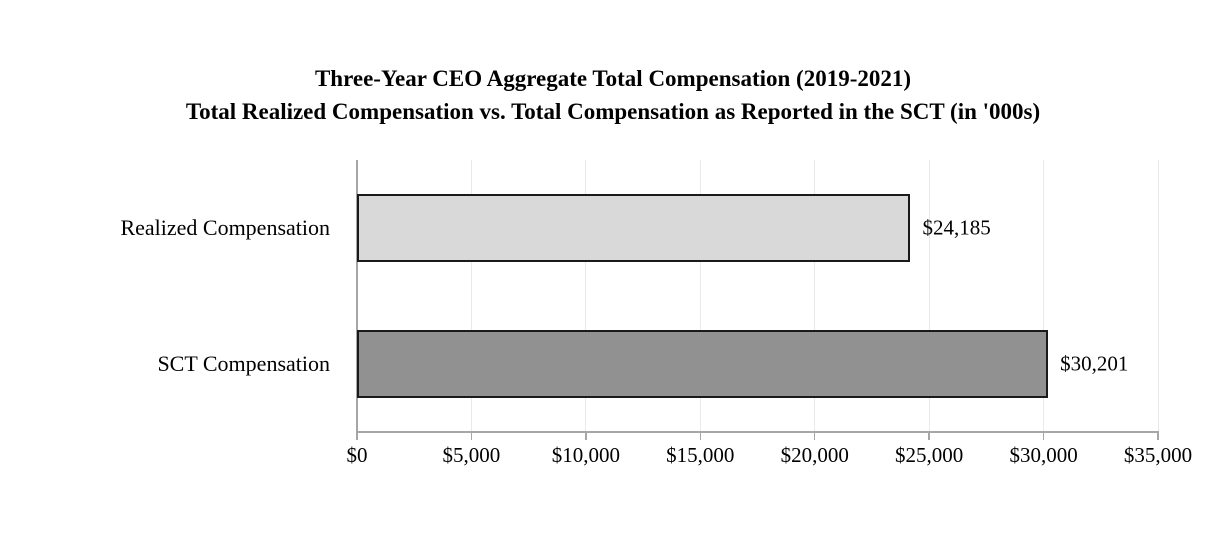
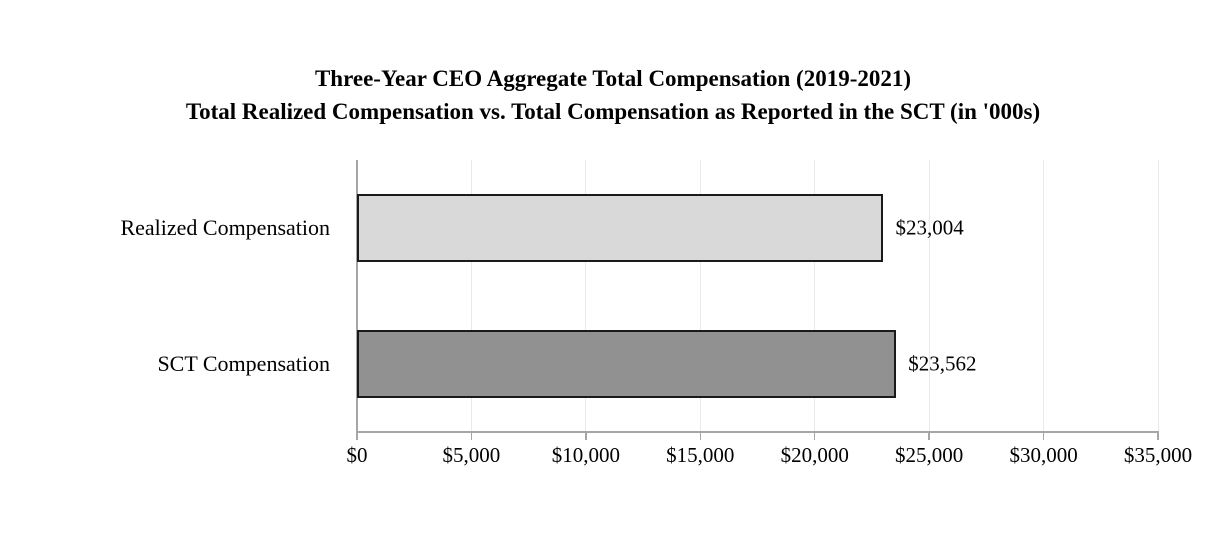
Realized Compensation: $24,185 -> $23,004
SCT Compensation: $30,201 -> $23,562
